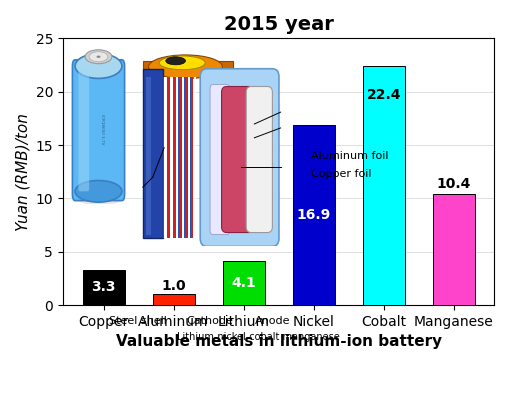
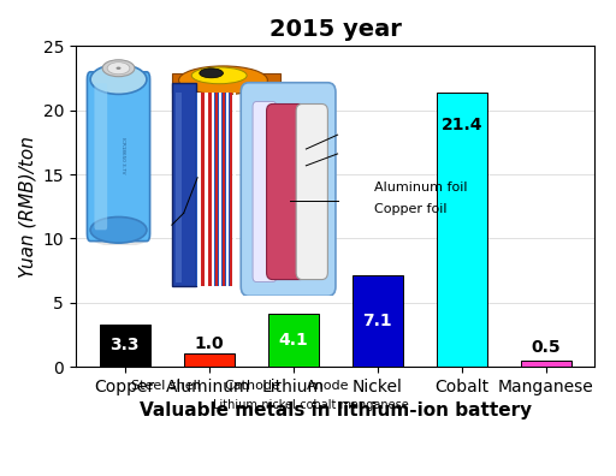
Nickel: 16.9 -> 7.1
Cobalt: 22.4 -> 21.4
Manganese: 10.4 -> 0.5
